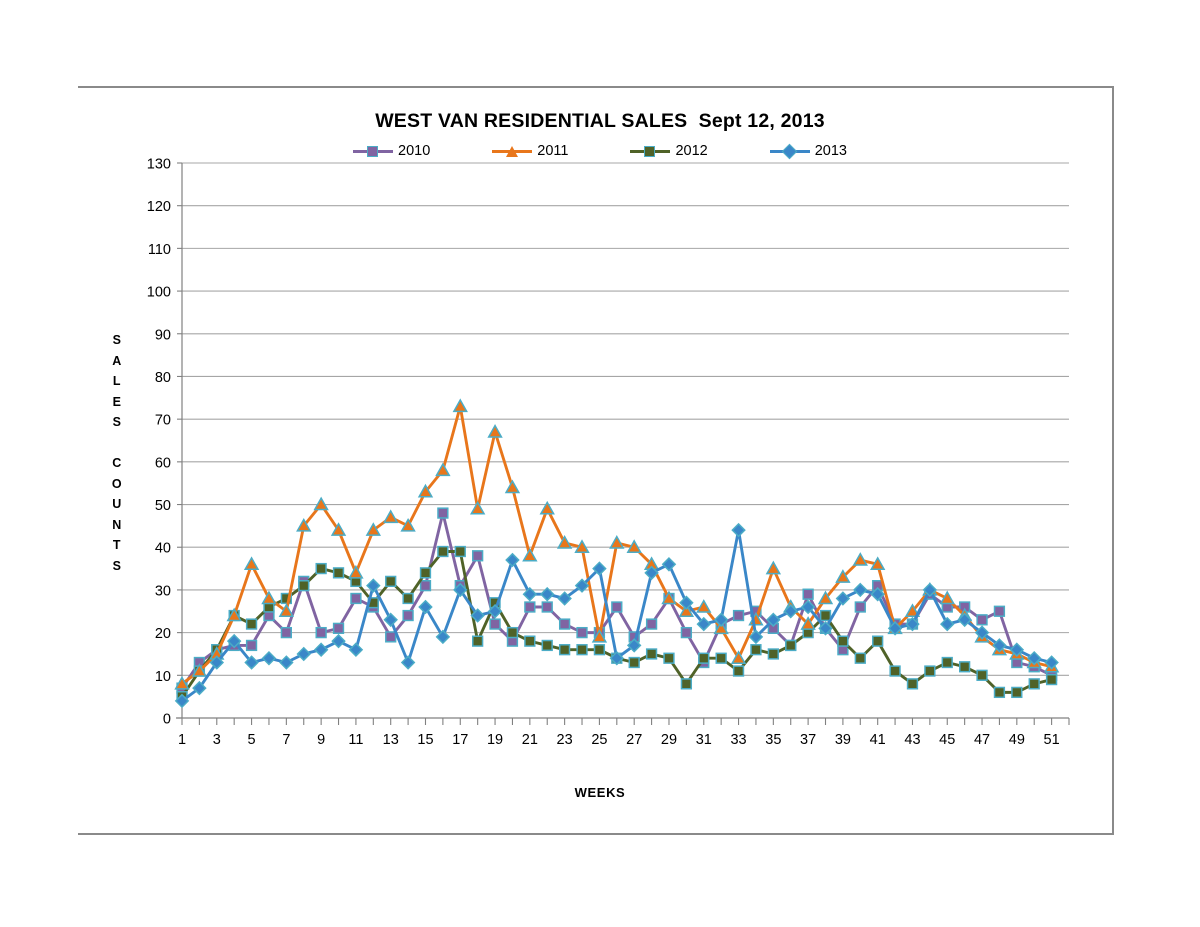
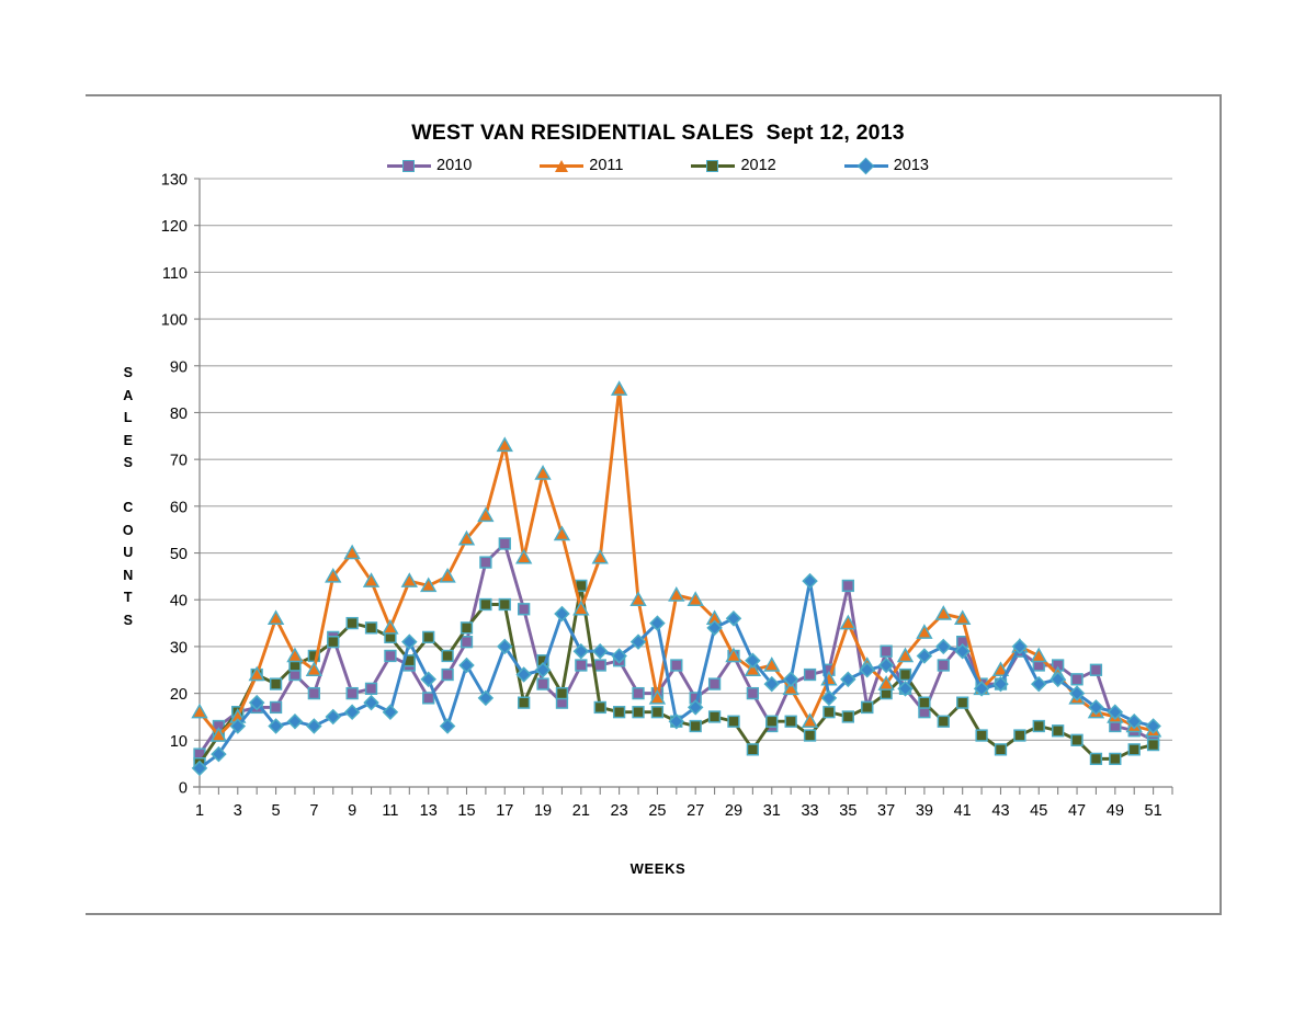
2011/1: 8 -> 16
2011/13: 47 -> 43
2010/17: 31 -> 52
2012/21: 18 -> 43
2010/23: 22 -> 27
2011/23: 41 -> 85
2010/35: 21 -> 43
